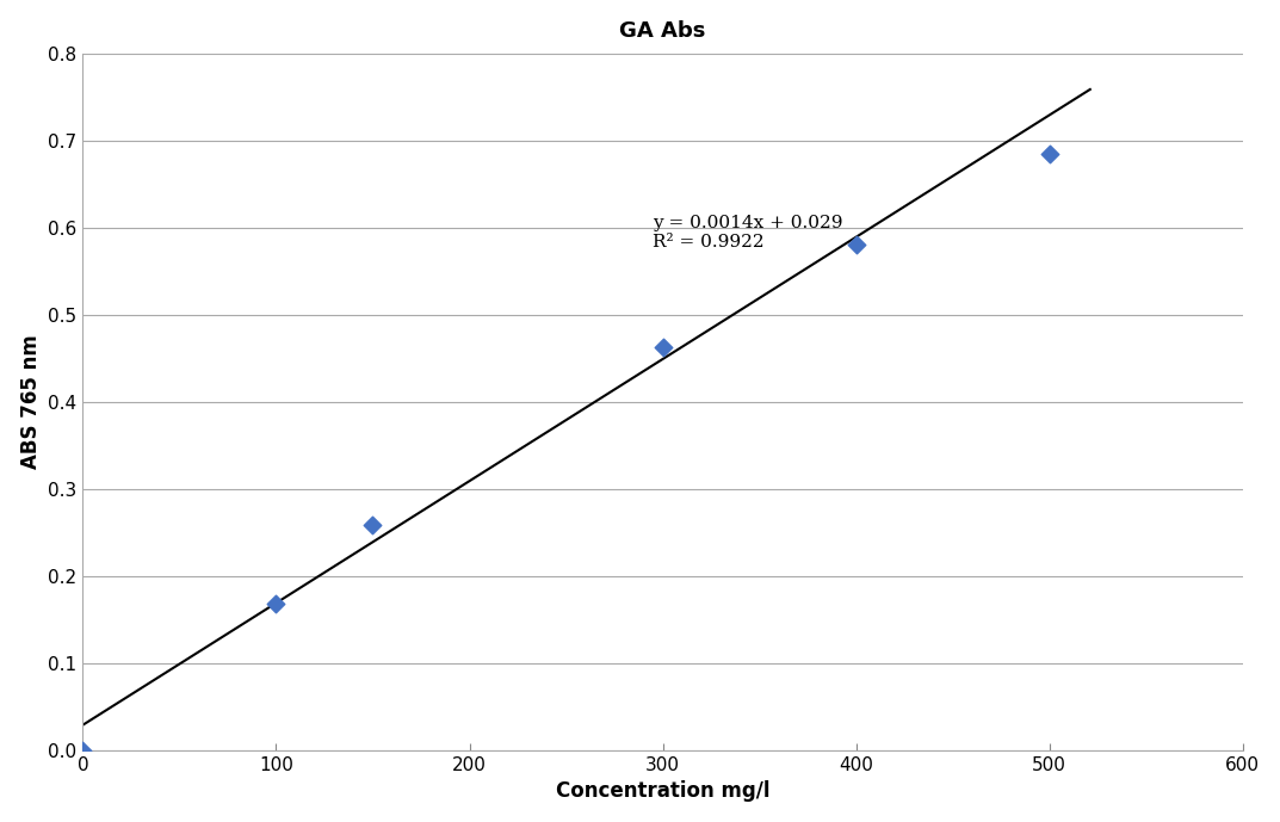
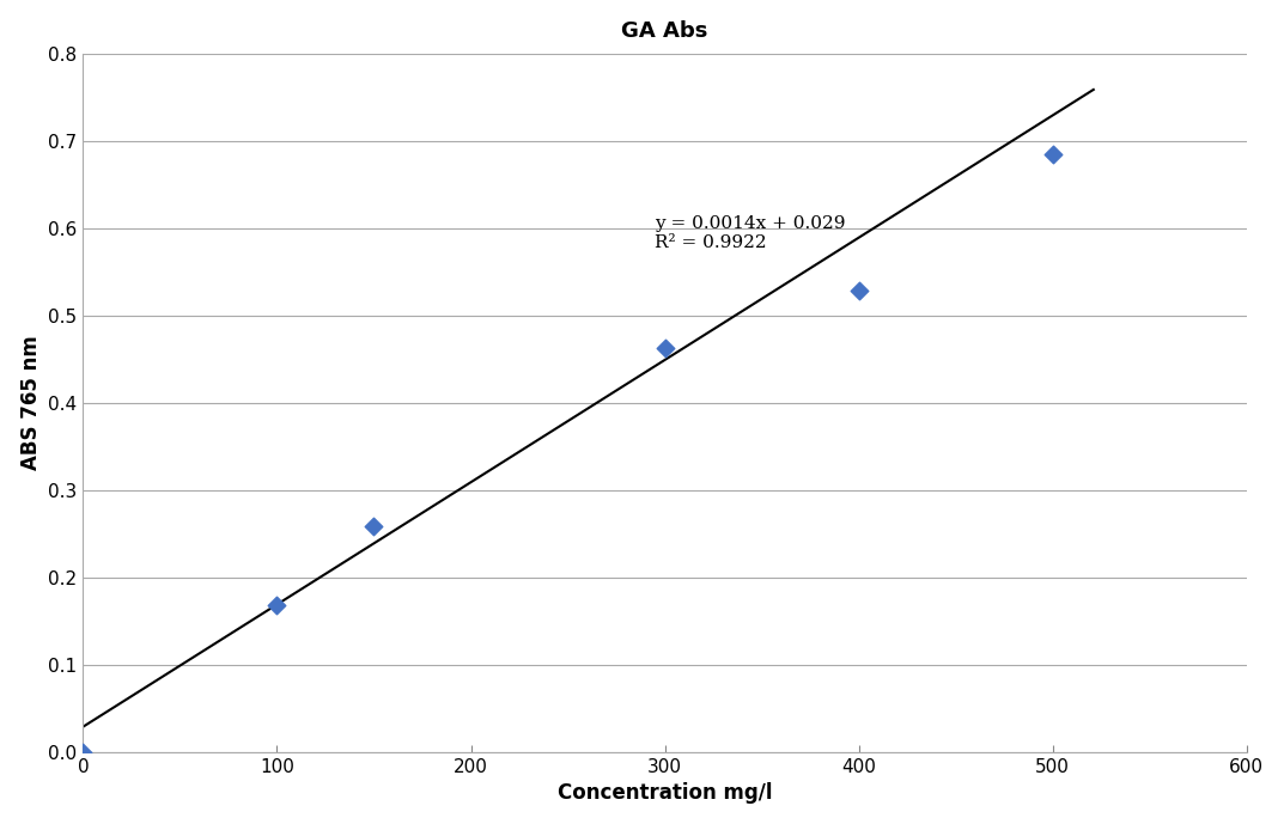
400: 0.581 -> 0.528
